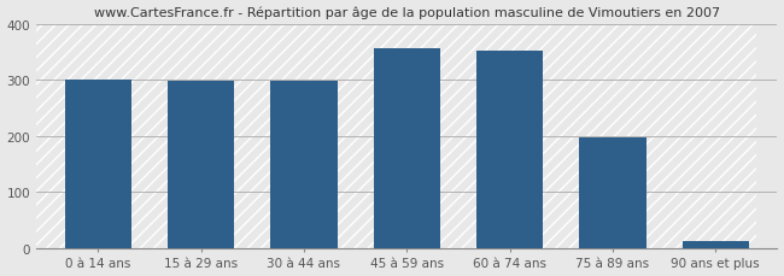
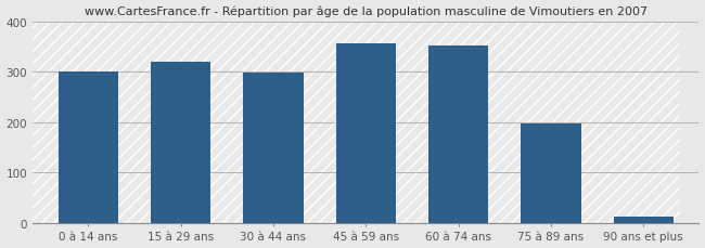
15 à 29 ans: 299 -> 320
